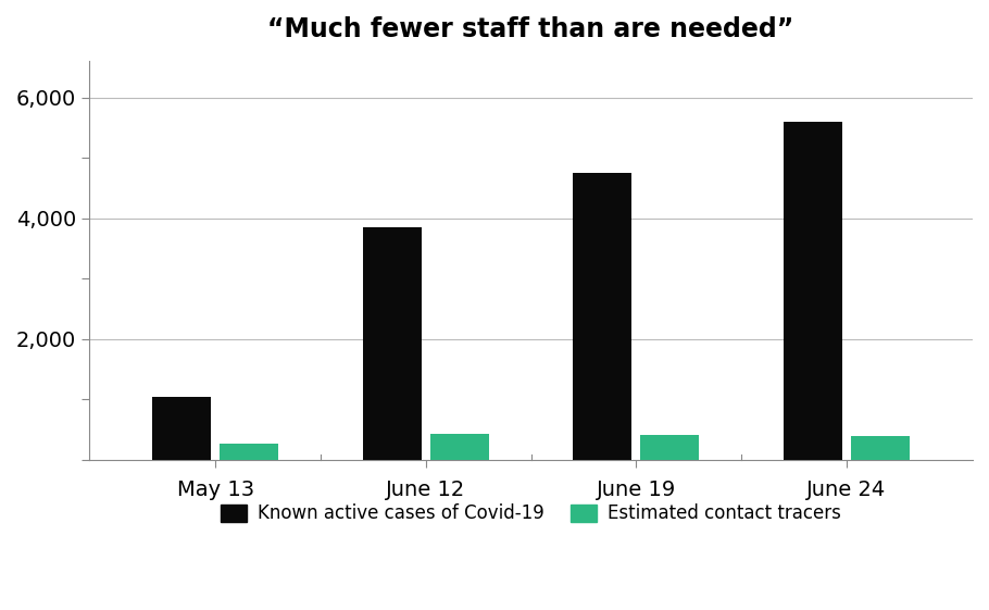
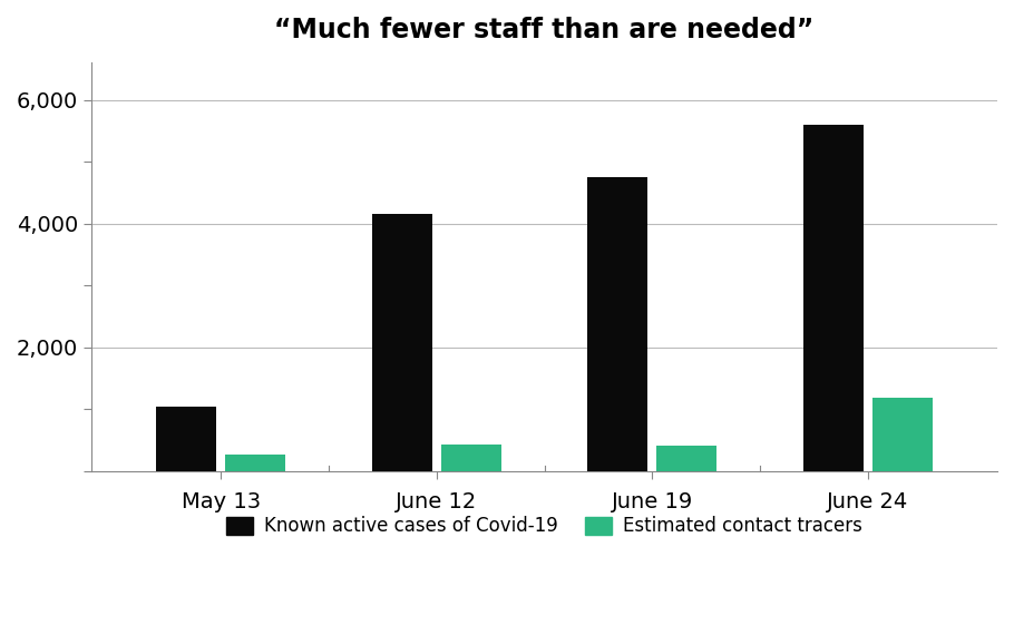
Known active cases of Covid-19/June 12: 3,850 -> 4,160
Estimated contact tracers/June 24: 390 -> 1,180
